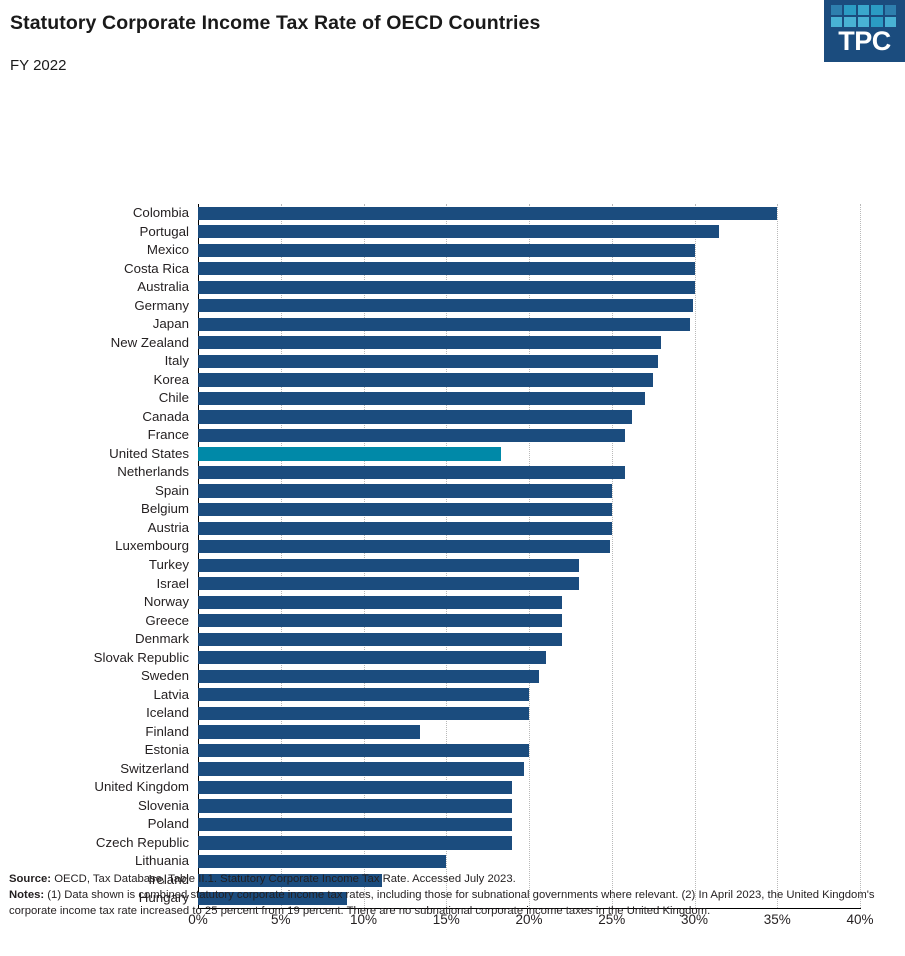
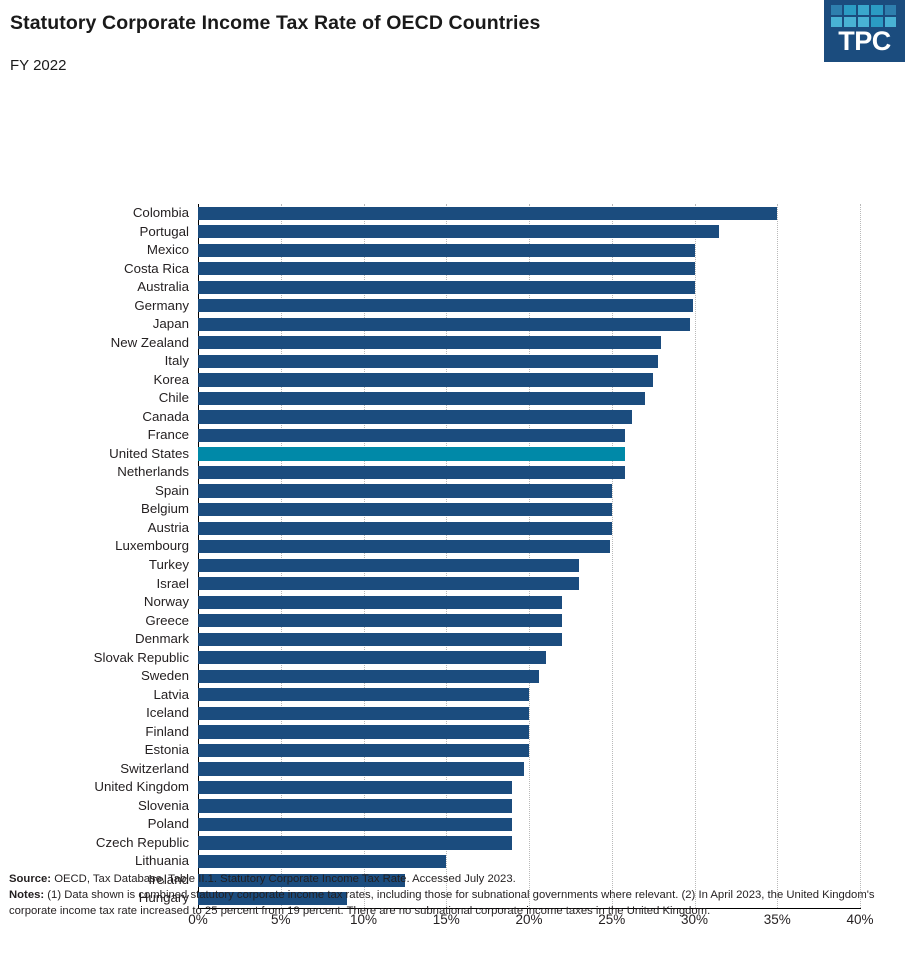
United States: 18.3% -> 25.8%
Finland: 13.4% -> 20.0%
Ireland: 11.1% -> 12.5%
